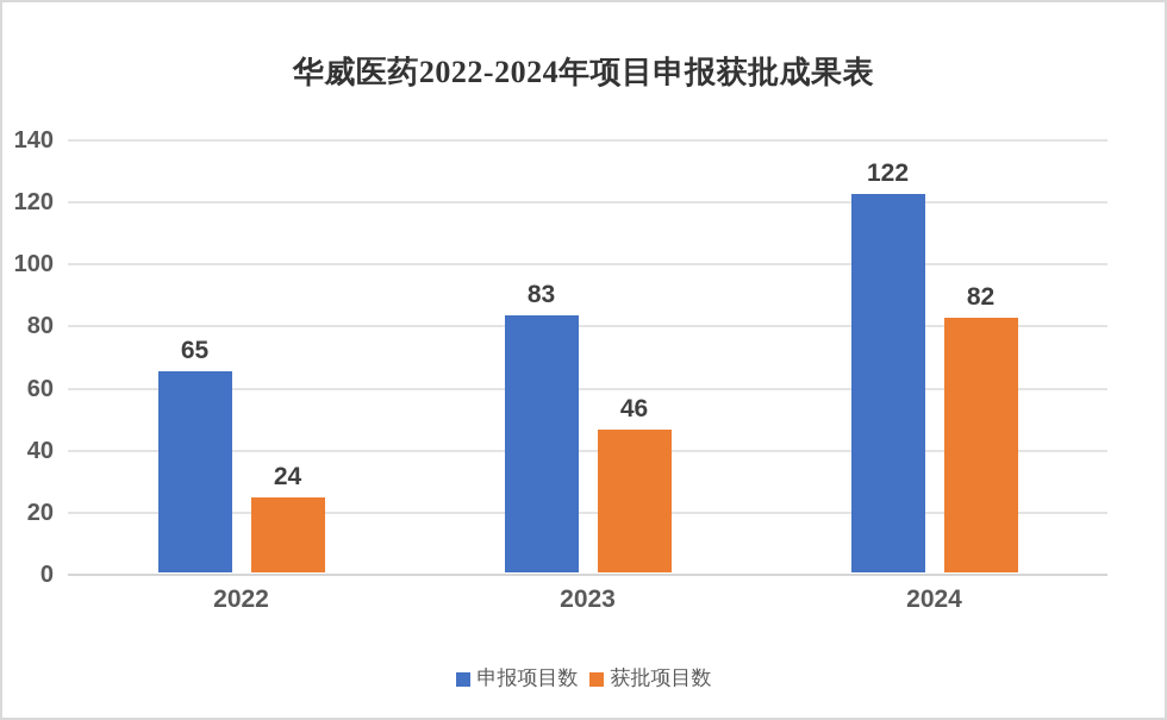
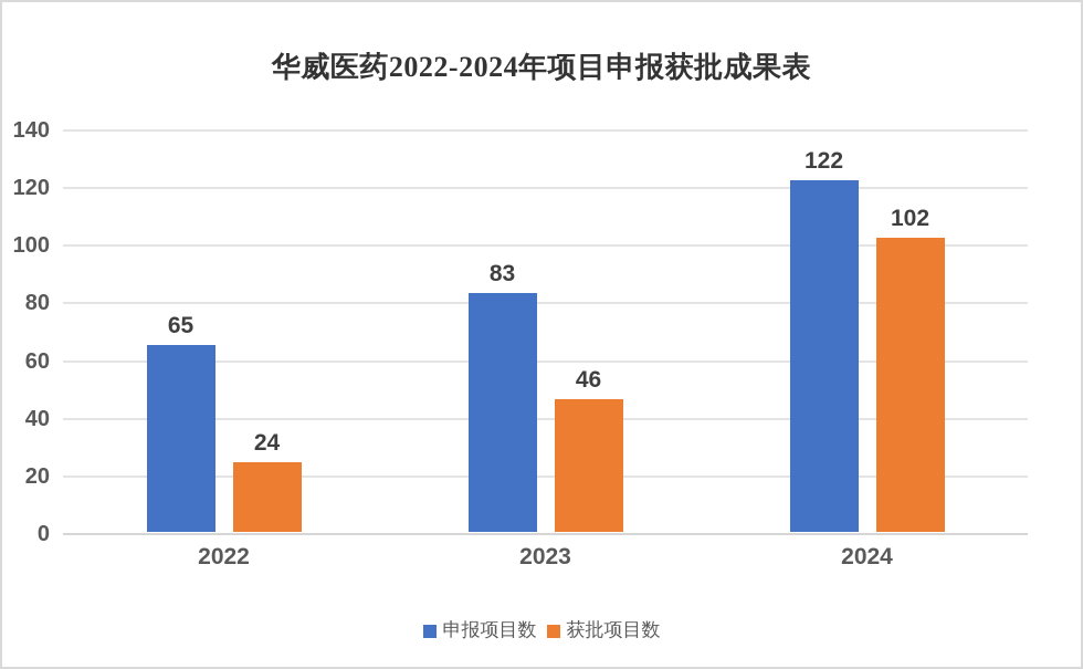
获批项目数/2024: 82 -> 102
